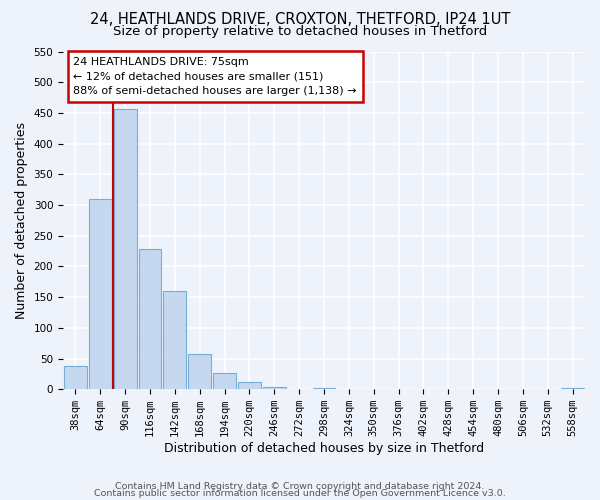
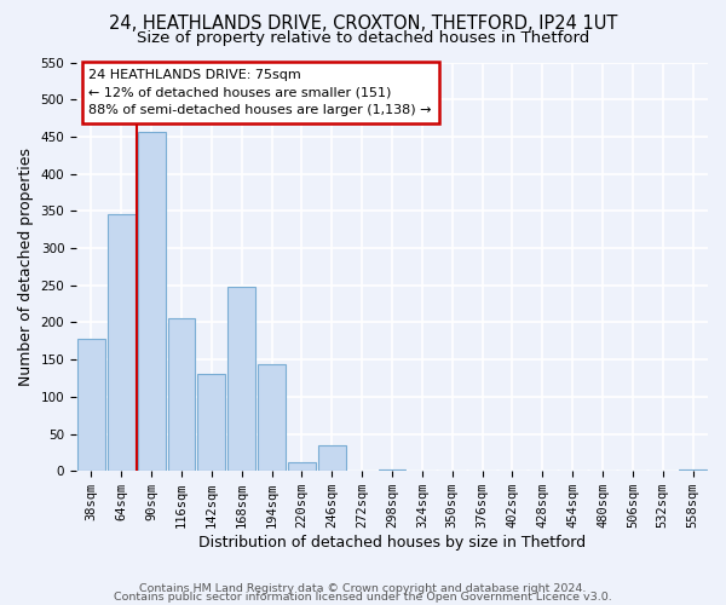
38sqm: 38 -> 178
64sqm: 310 -> 346
116sqm: 229 -> 206
142sqm: 160 -> 130
168sqm: 57 -> 248
194sqm: 26 -> 144
246sqm: 3 -> 34
